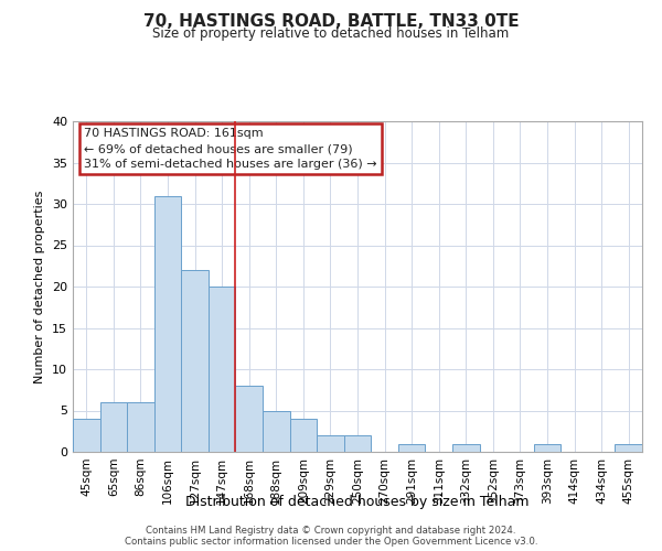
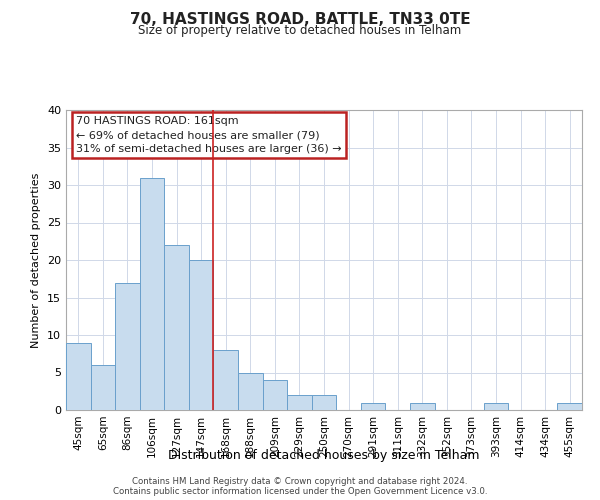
45sqm: 4 -> 9
86sqm: 6 -> 17
